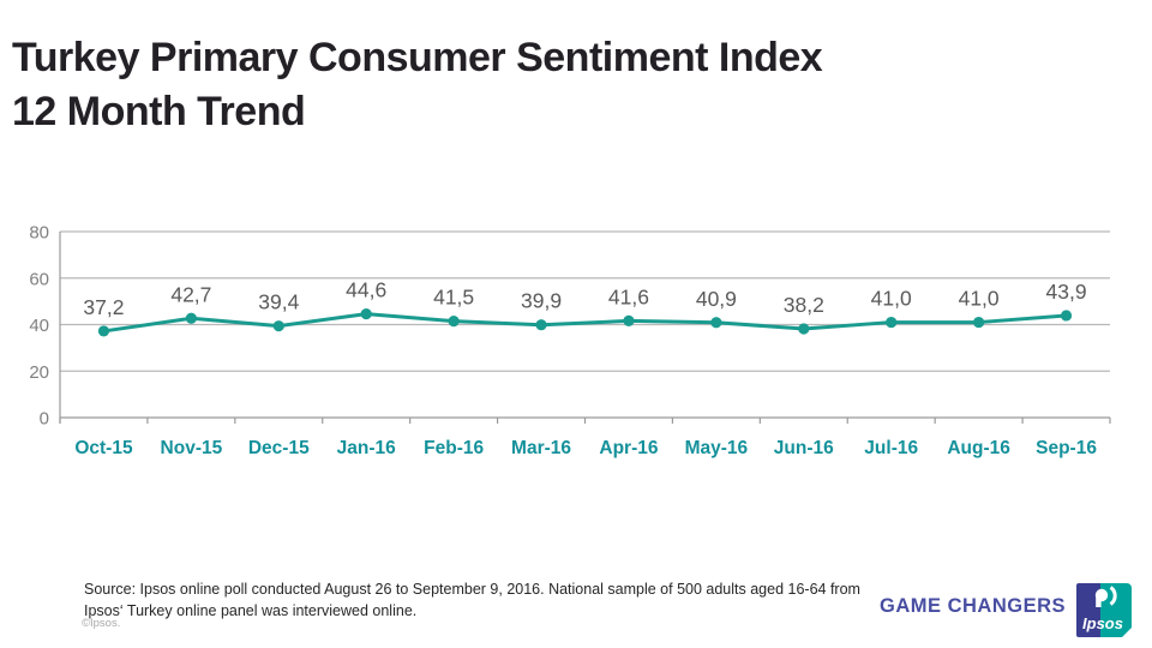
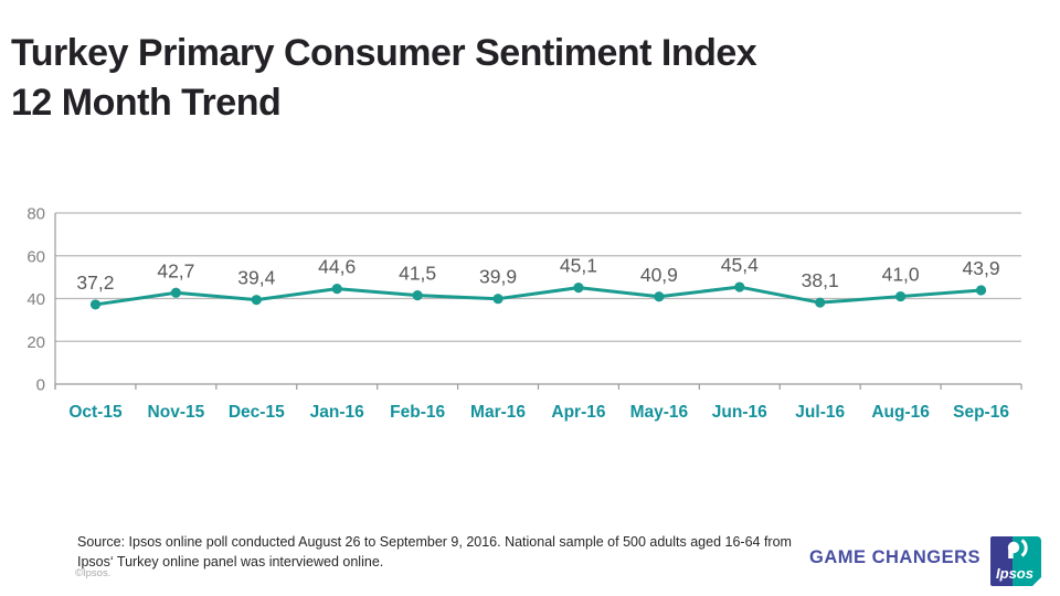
Apr-16: 41,6 -> 45,1
Jun-16: 38,2 -> 45,4
Jul-16: 41,0 -> 38,1
